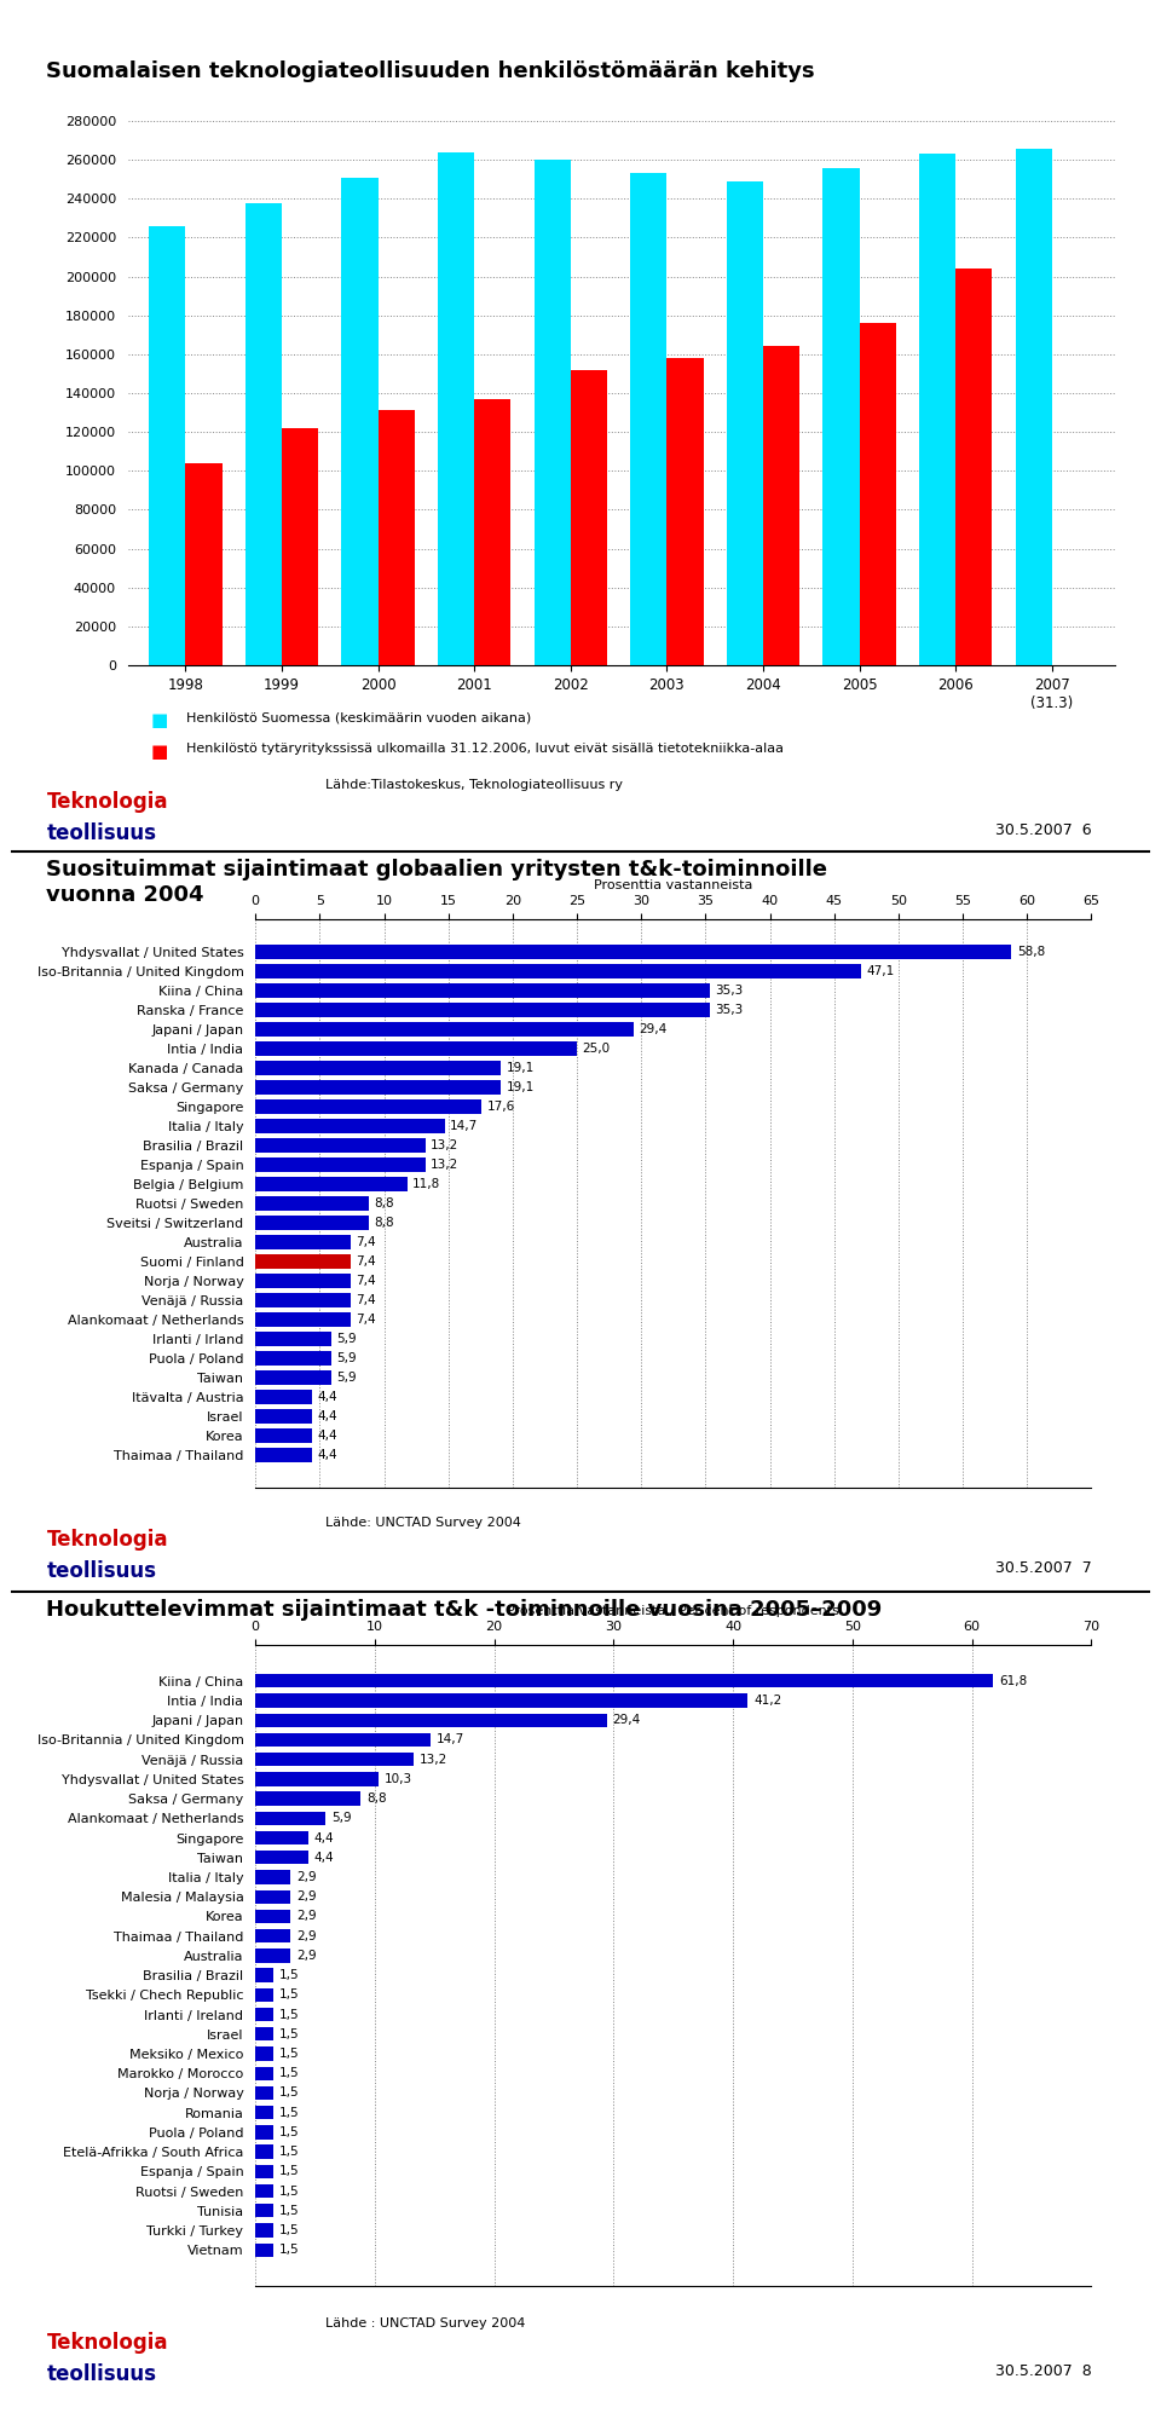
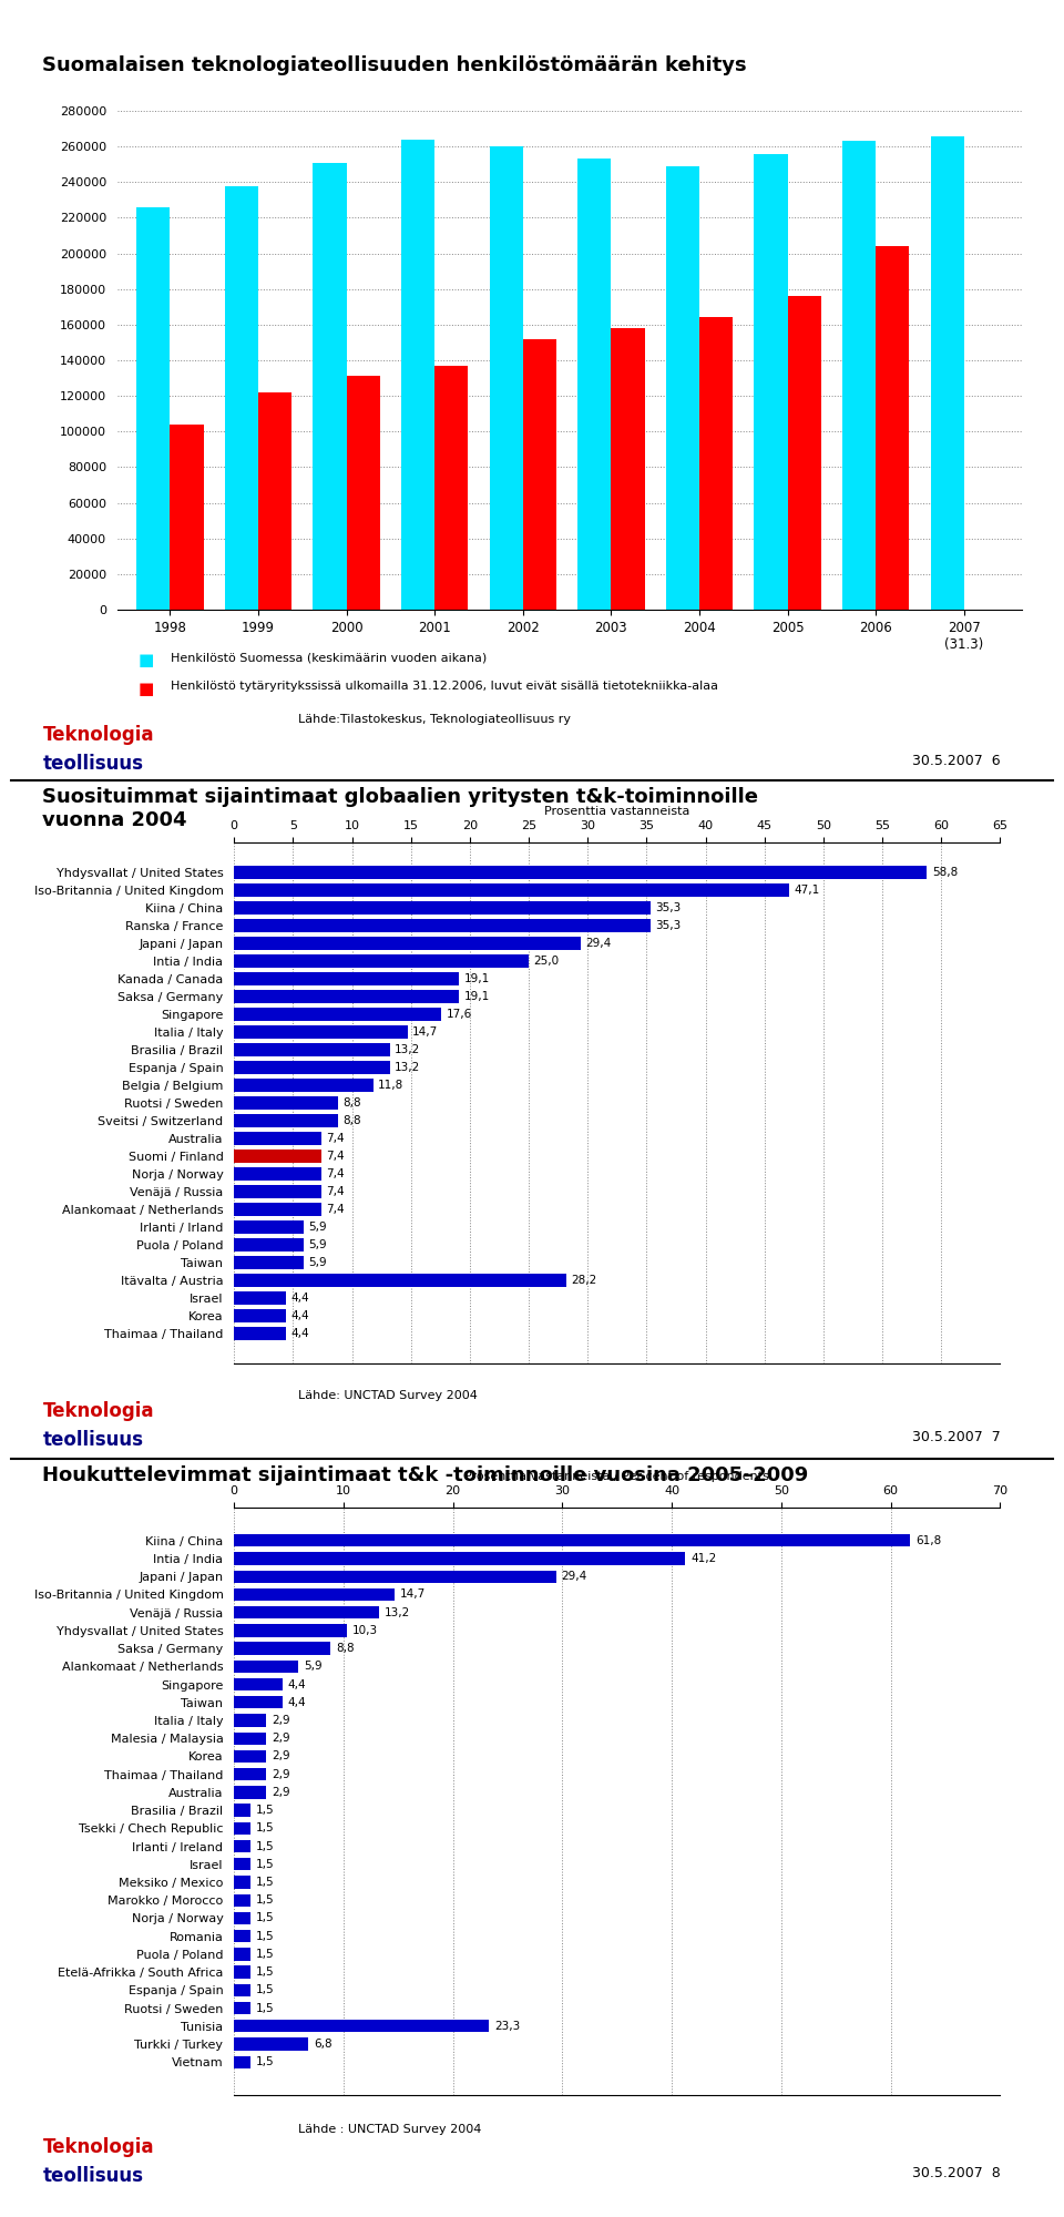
Itävalta / Austria: 4,4 -> 28,2
Tunisia: 1,5 -> 23,3
Turkki / Turkey: 1,5 -> 6,8
